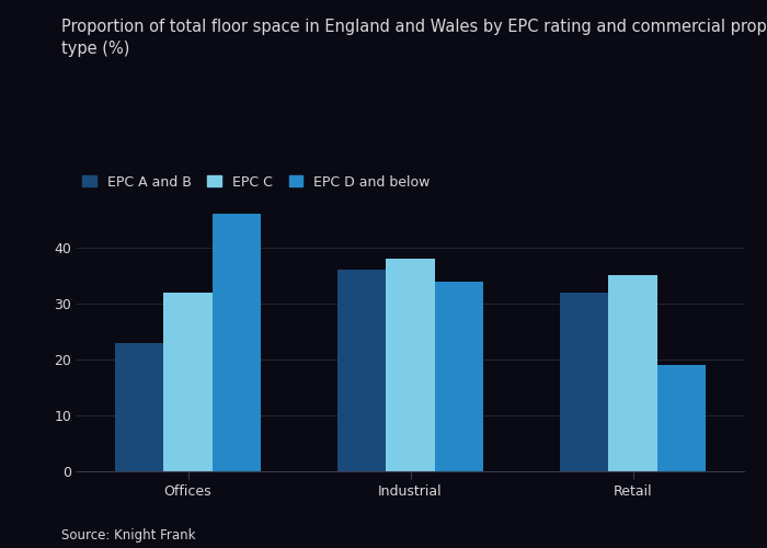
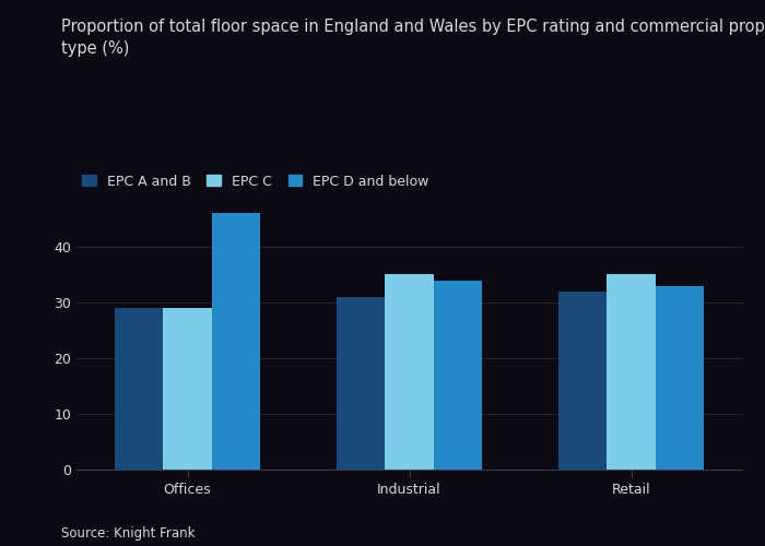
EPC A and B/Offices: 23 -> 29
EPC C/Offices: 32 -> 29
EPC A and B/Industrial: 36 -> 31
EPC C/Industrial: 38 -> 35
EPC D and below/Retail: 19 -> 33
